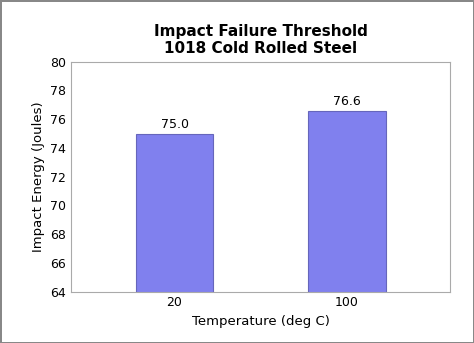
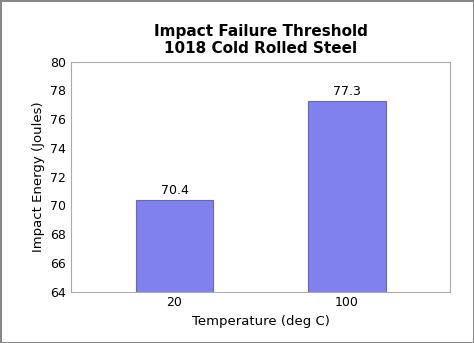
20: 75.0 -> 70.4
100: 76.6 -> 77.3
